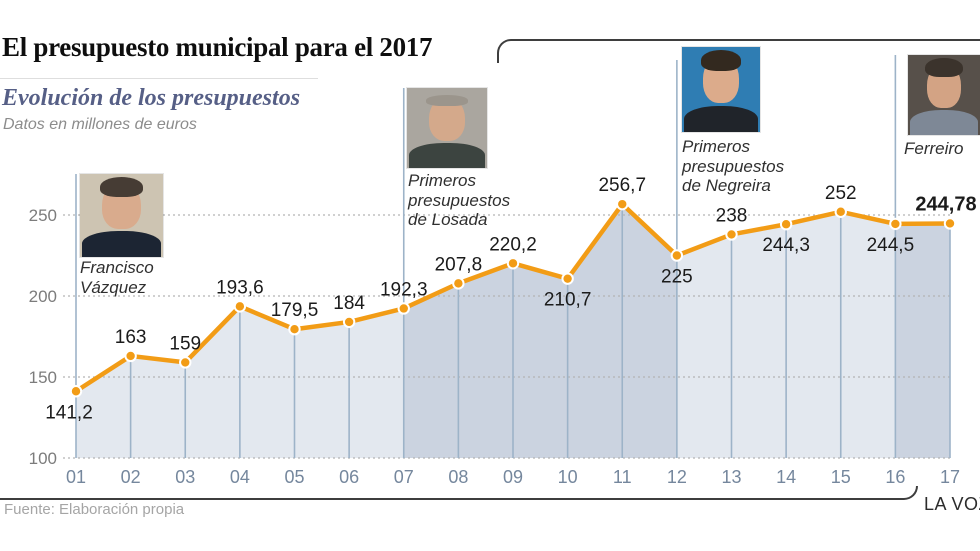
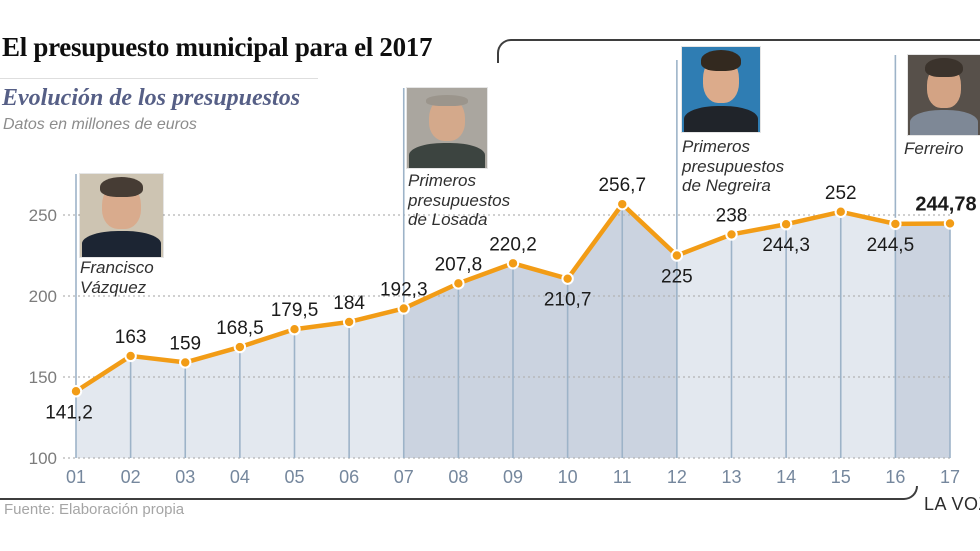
04: 193,6 -> 168,5
